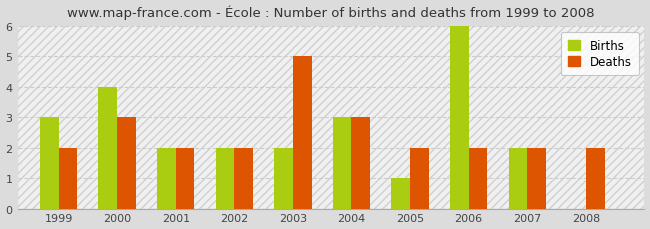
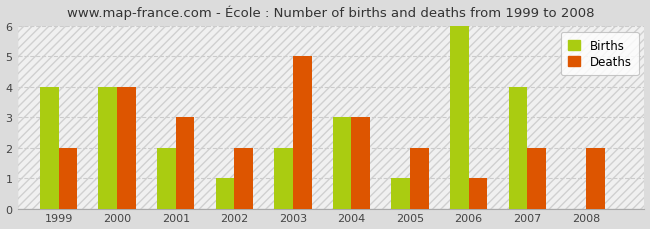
Births/1999: 3 -> 4
Deaths/2000: 3 -> 4
Deaths/2001: 2 -> 3
Births/2002: 2 -> 1
Deaths/2006: 2 -> 1
Births/2007: 2 -> 4
